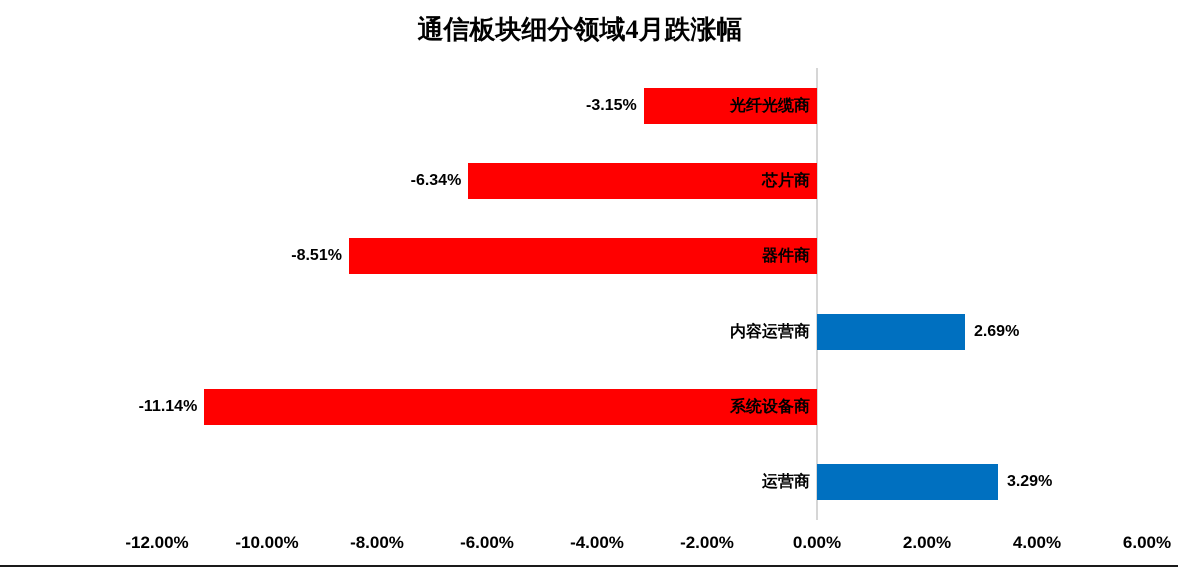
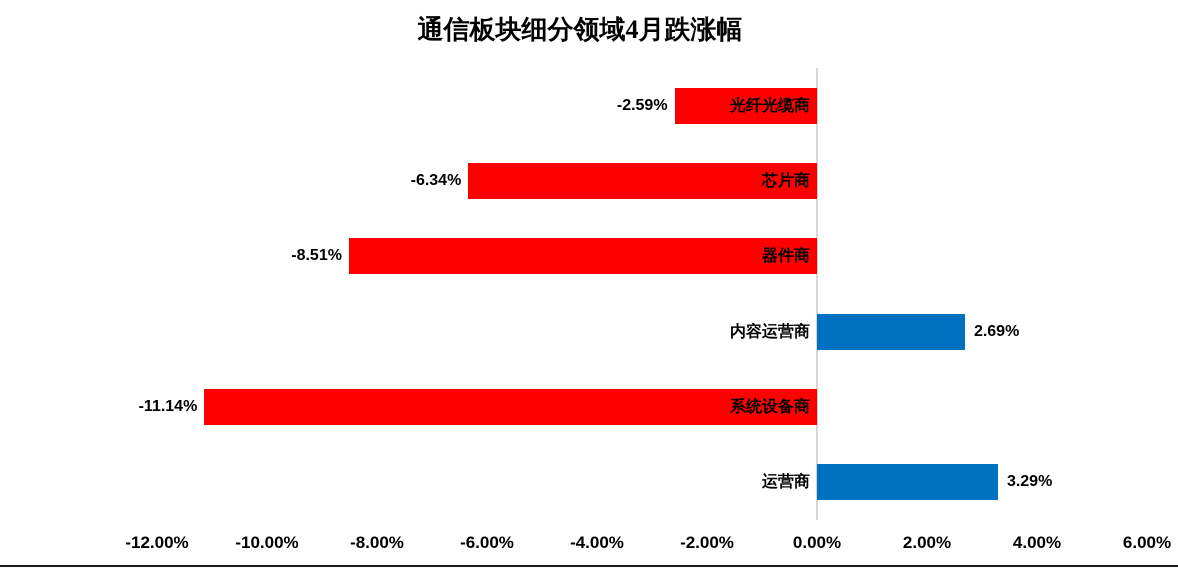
光纤光缆商: -3.15% -> -2.59%
